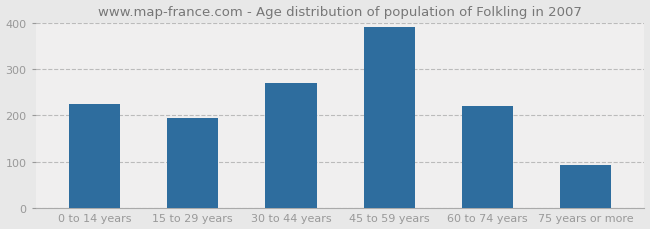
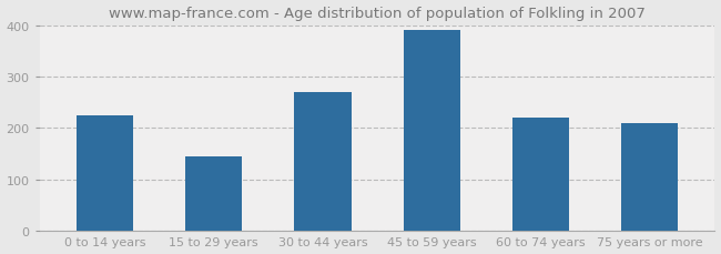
15 to 29 years: 194 -> 145
75 years or more: 93 -> 210
